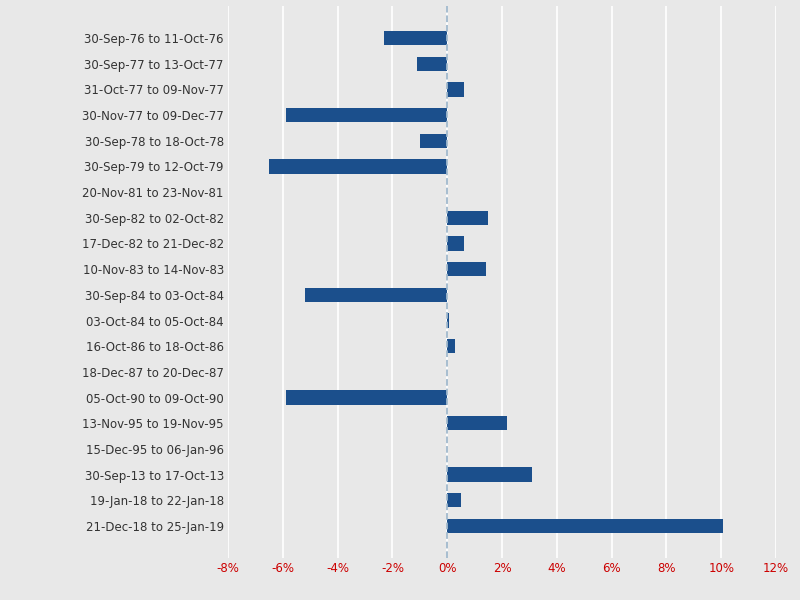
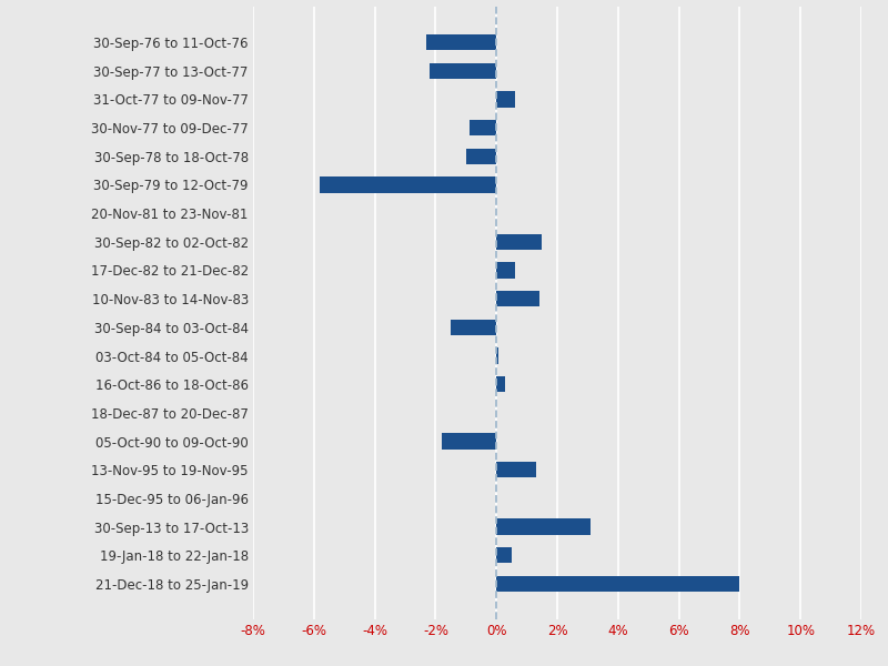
30-Sep-77 to 13-Oct-77: -1.10% -> -2.20%
30-Nov-77 to 09-Dec-77: -5.90% -> -0.90%
30-Sep-79 to 12-Oct-79: -6.50% -> -5.80%
30-Sep-84 to 03-Oct-84: -5.20% -> -1.50%
05-Oct-90 to 09-Oct-90: -5.90% -> -1.80%
13-Nov-95 to 19-Nov-95: 2.20% -> 1.30%
21-Dec-18 to 25-Jan-19: 10.05% -> 8.00%
